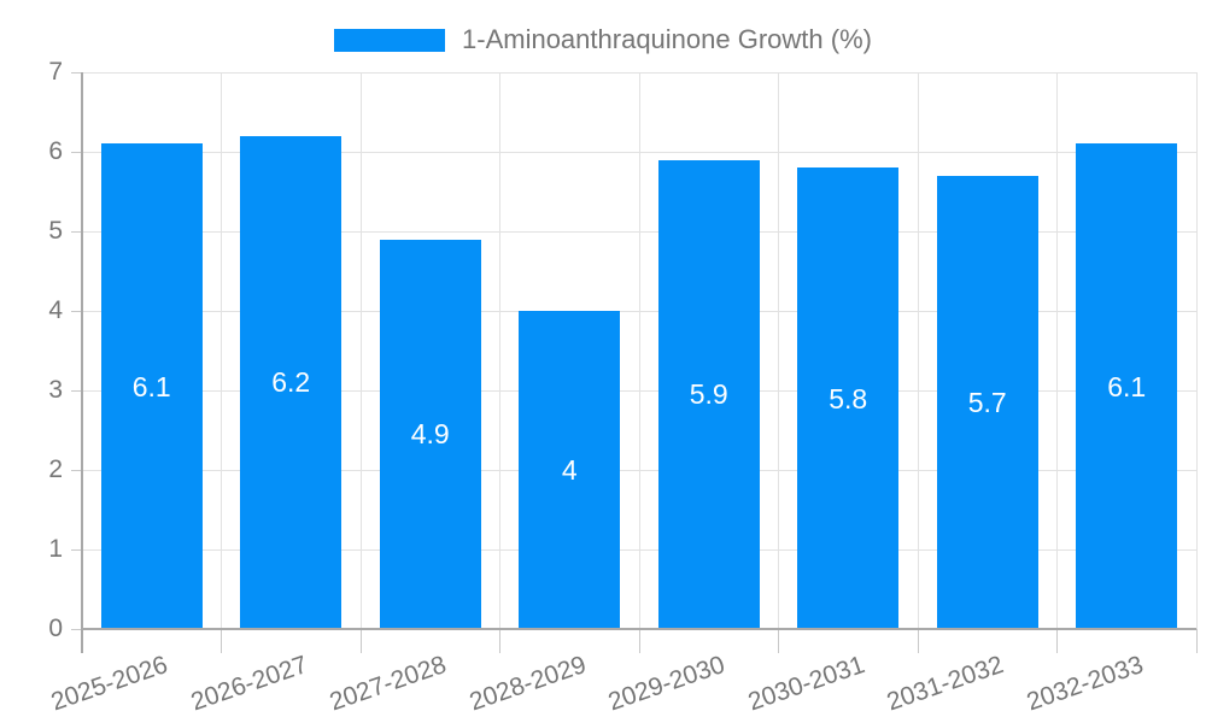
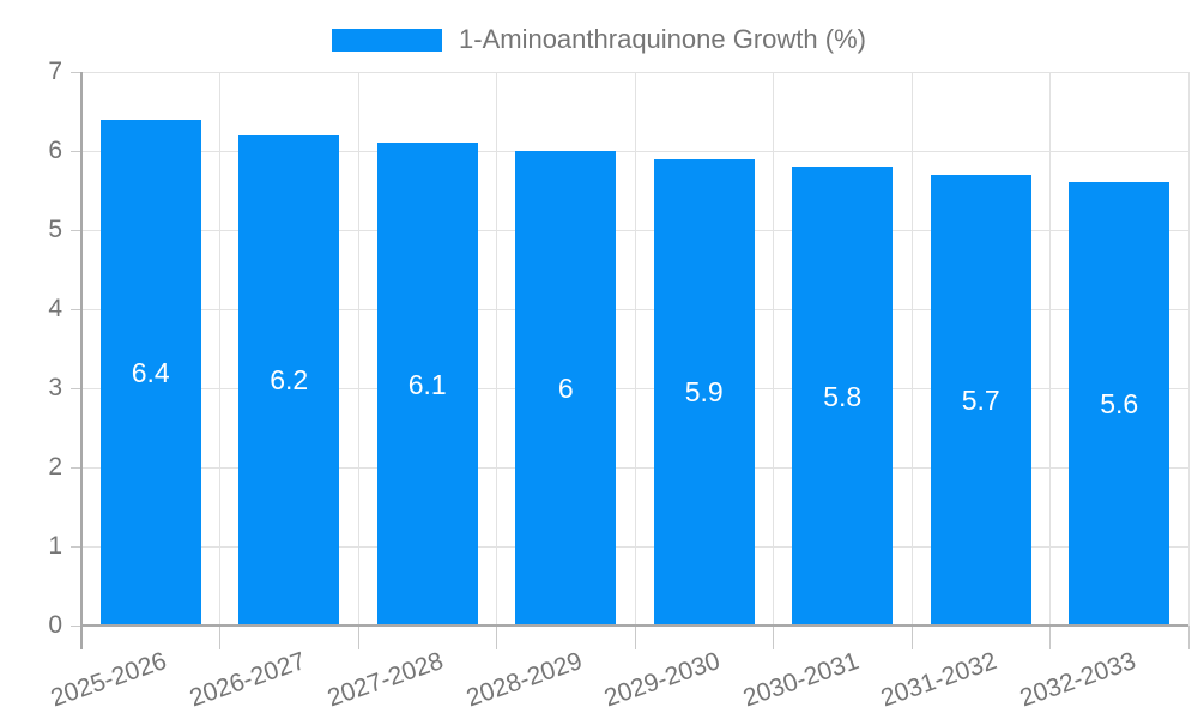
2025-2026: 6.1 -> 6.4
2027-2028: 4.9 -> 6.1
2028-2029: 4 -> 6
2032-2033: 6.1 -> 5.6
